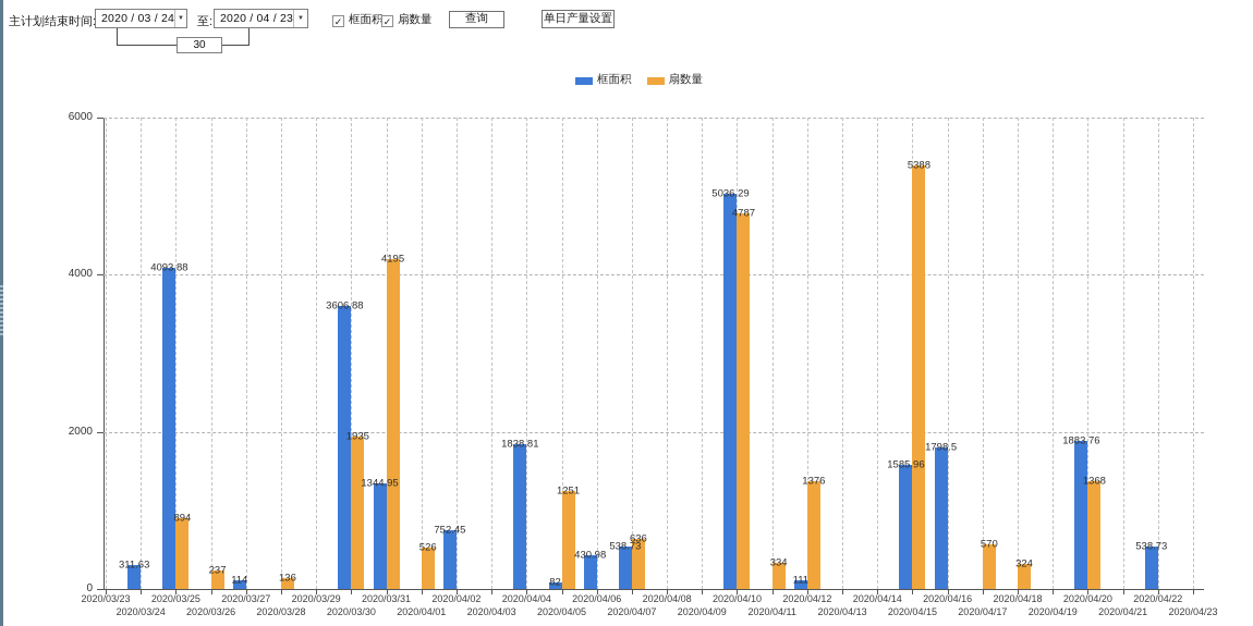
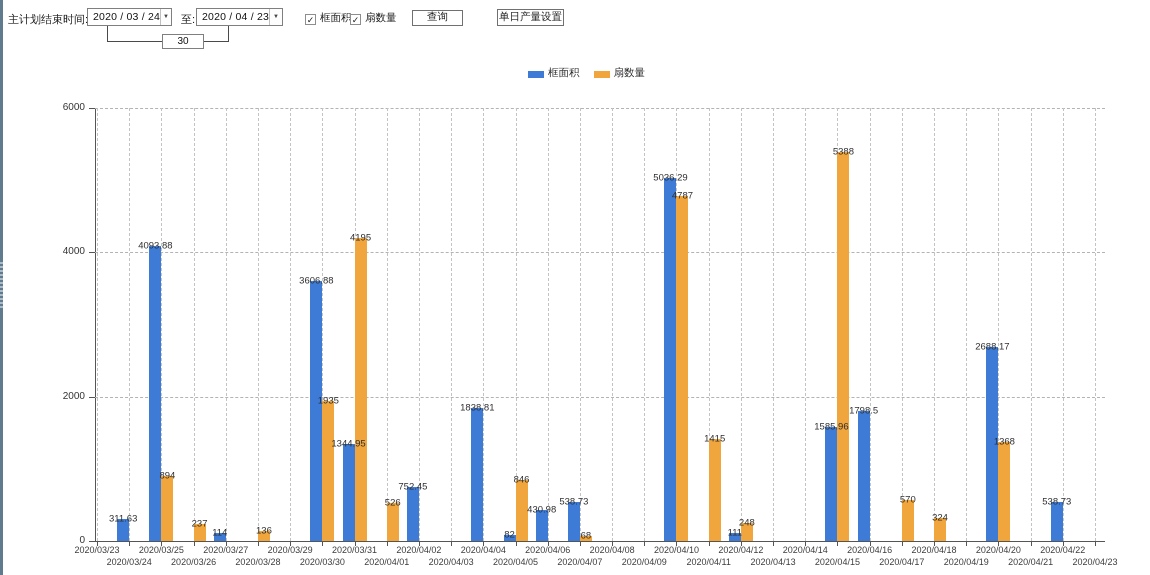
扇数量/2020/04/05: 1251 -> 846
扇数量/2020/04/07: 636 -> 68
扇数量/2020/04/11: 334 -> 1415
扇数量/2020/04/12: 1376 -> 248
框面积/2020/04/20: 1883.76 -> 2688.17
